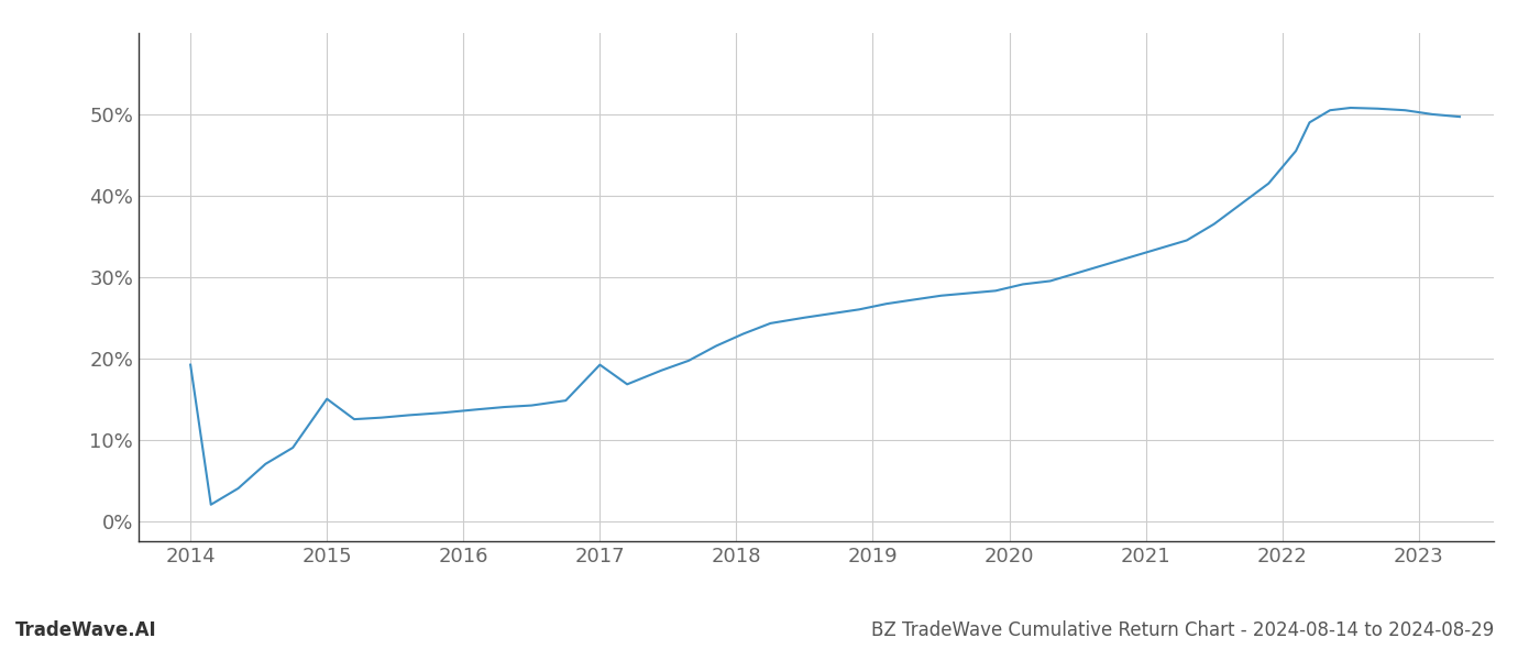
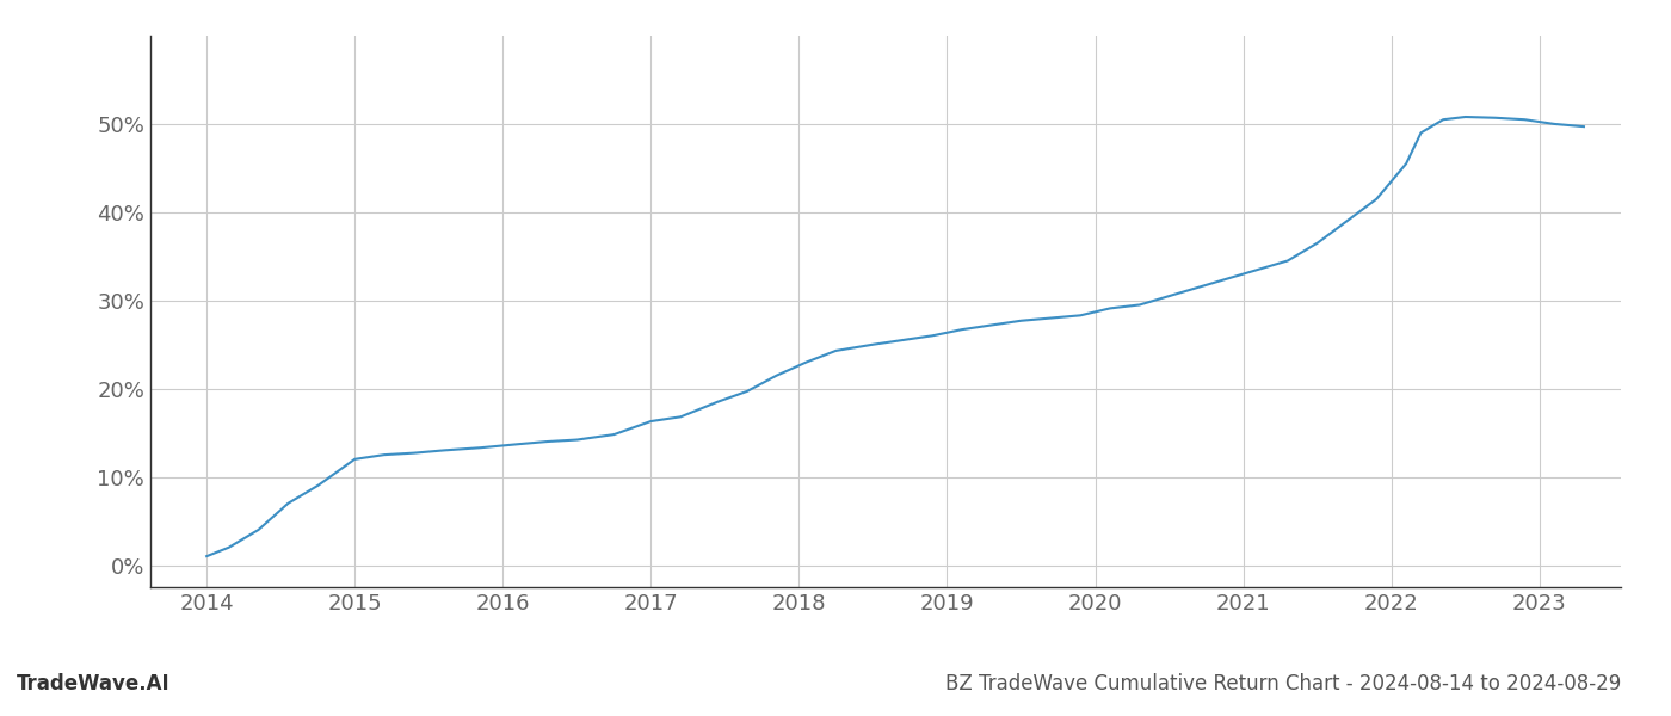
2014: 19.2% -> 1.0%
2015: 15.0% -> 12.0%
2017: 19.2% -> 16.3%
